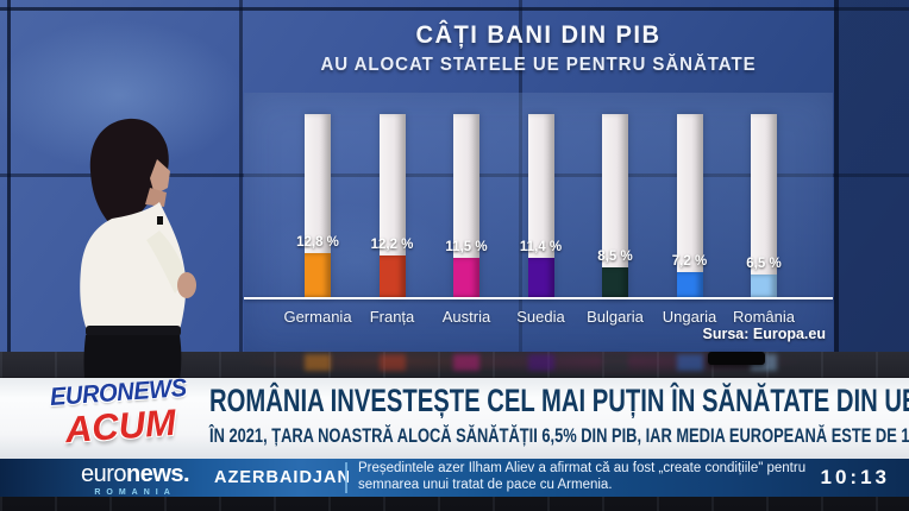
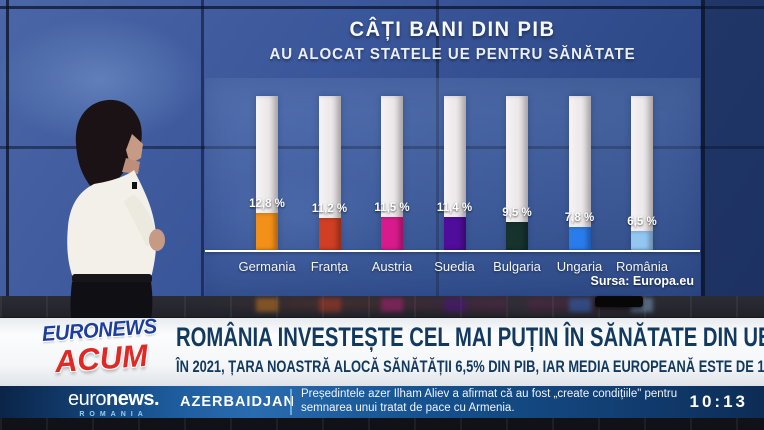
Franța: 12,2 -> 11,2
Bulgaria: 8,5 -> 9,5
Ungaria: 7,2 -> 7,8
